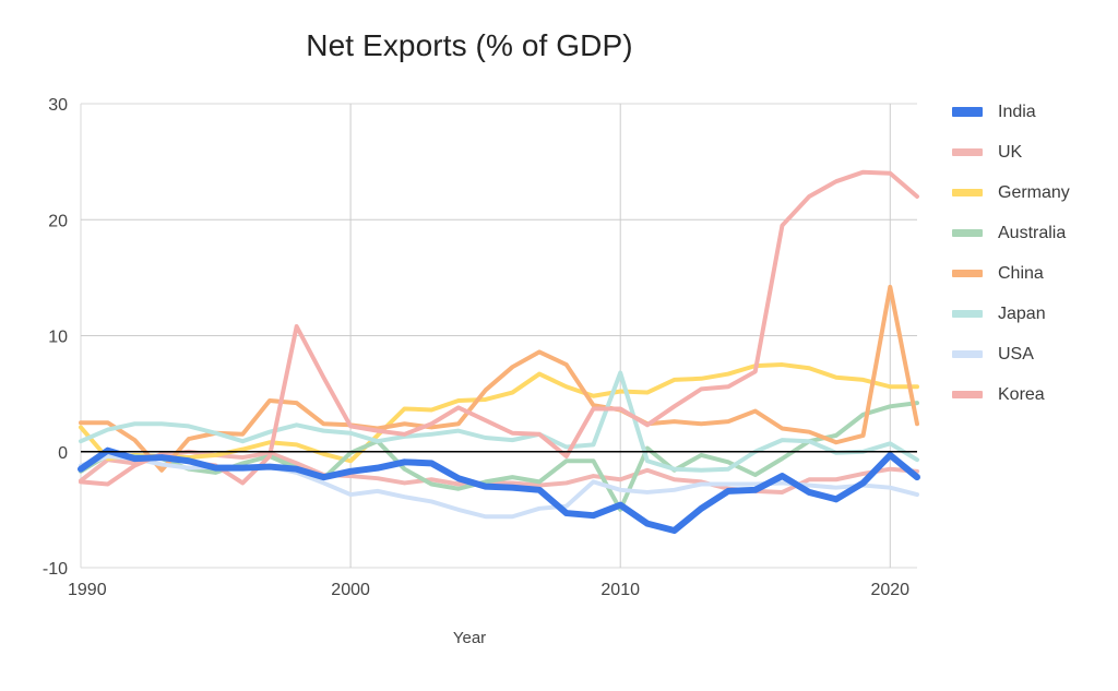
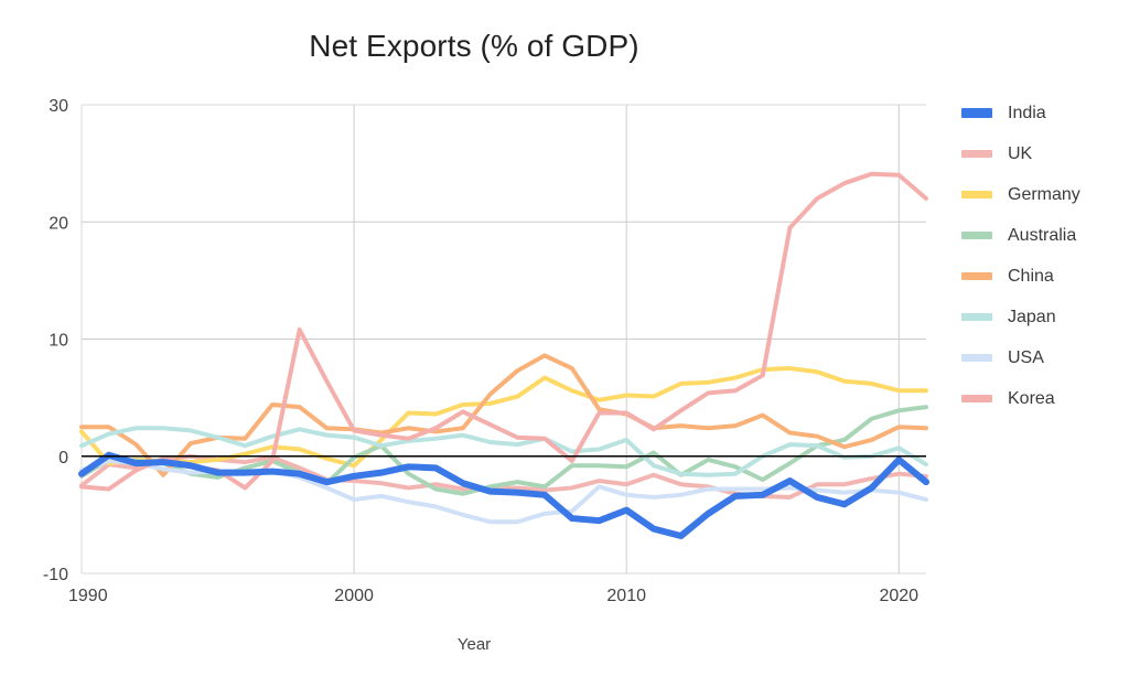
Australia/2010: -5.0 -> -0.9
Japan/2010: 6.8 -> 1.4
China/2020: 14.2 -> 2.5
